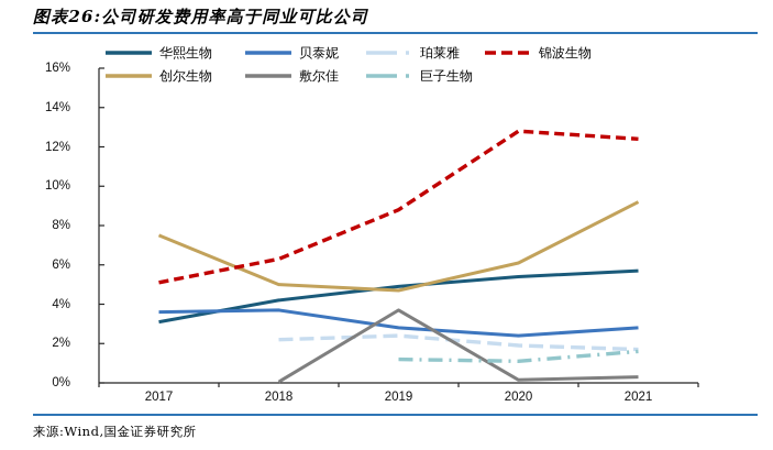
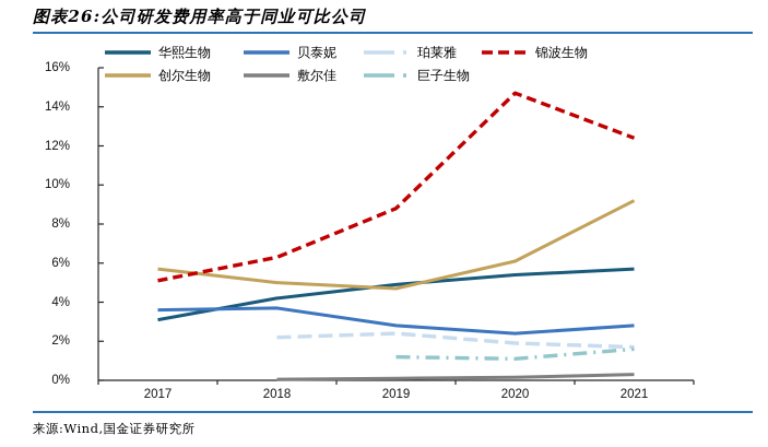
创尔生物/2017: 7.5% -> 5.7%
敷尔佳/2019: 3.7% -> 0.1%
锦波生物/2020: 12.8% -> 14.7%
